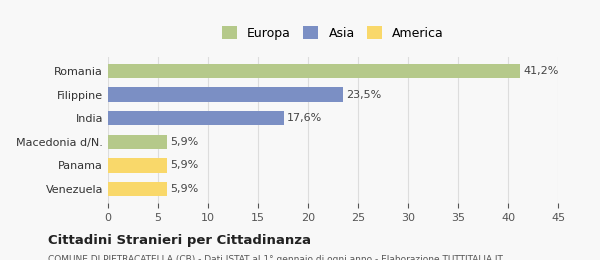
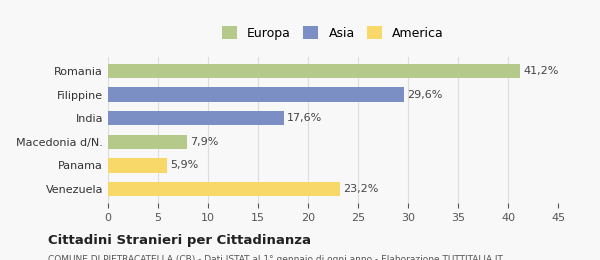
Filippine: 23,5% -> 29,6%
Macedonia d/N.: 5,9% -> 7,9%
Venezuela: 5,9% -> 23,2%
